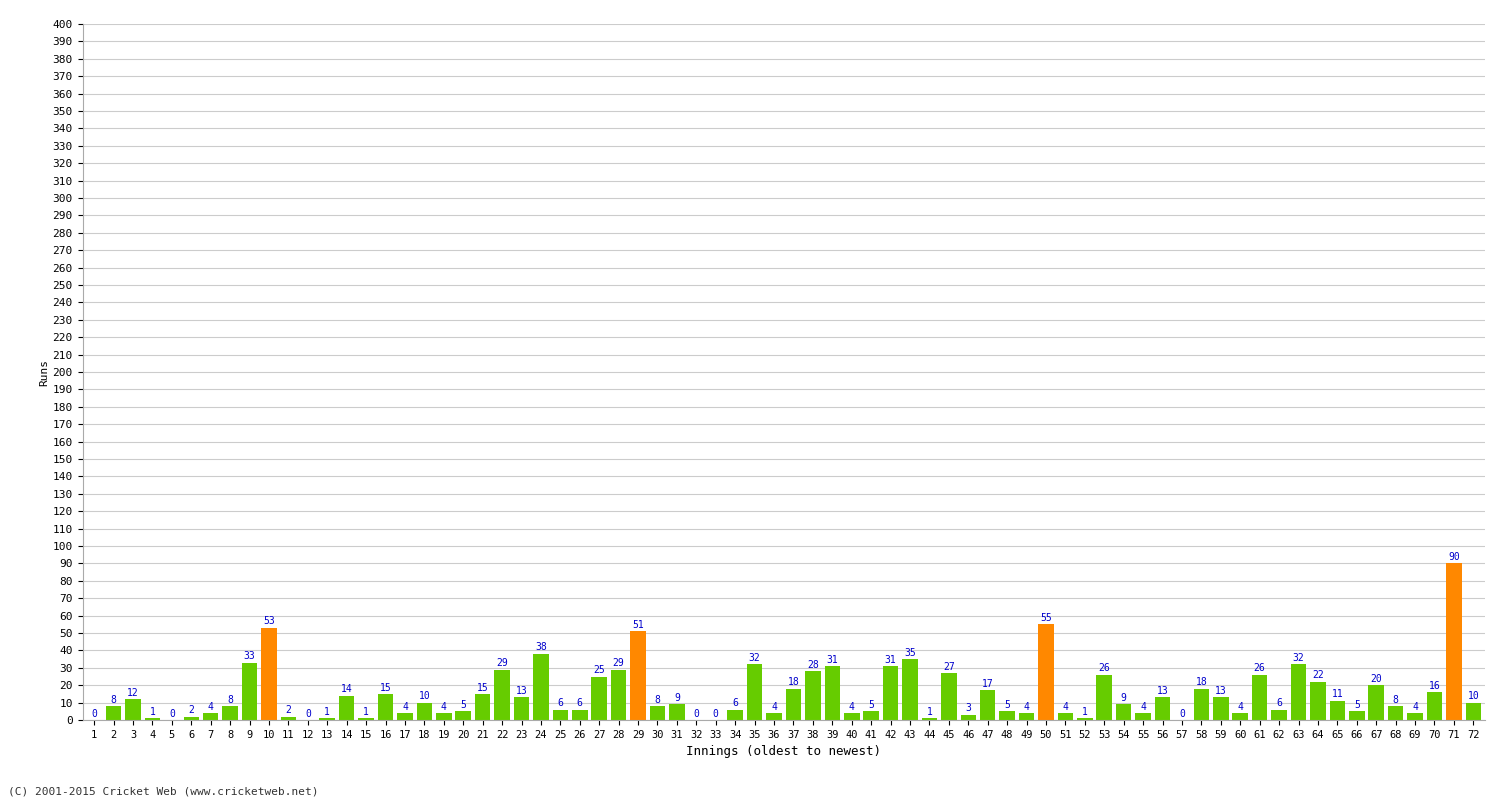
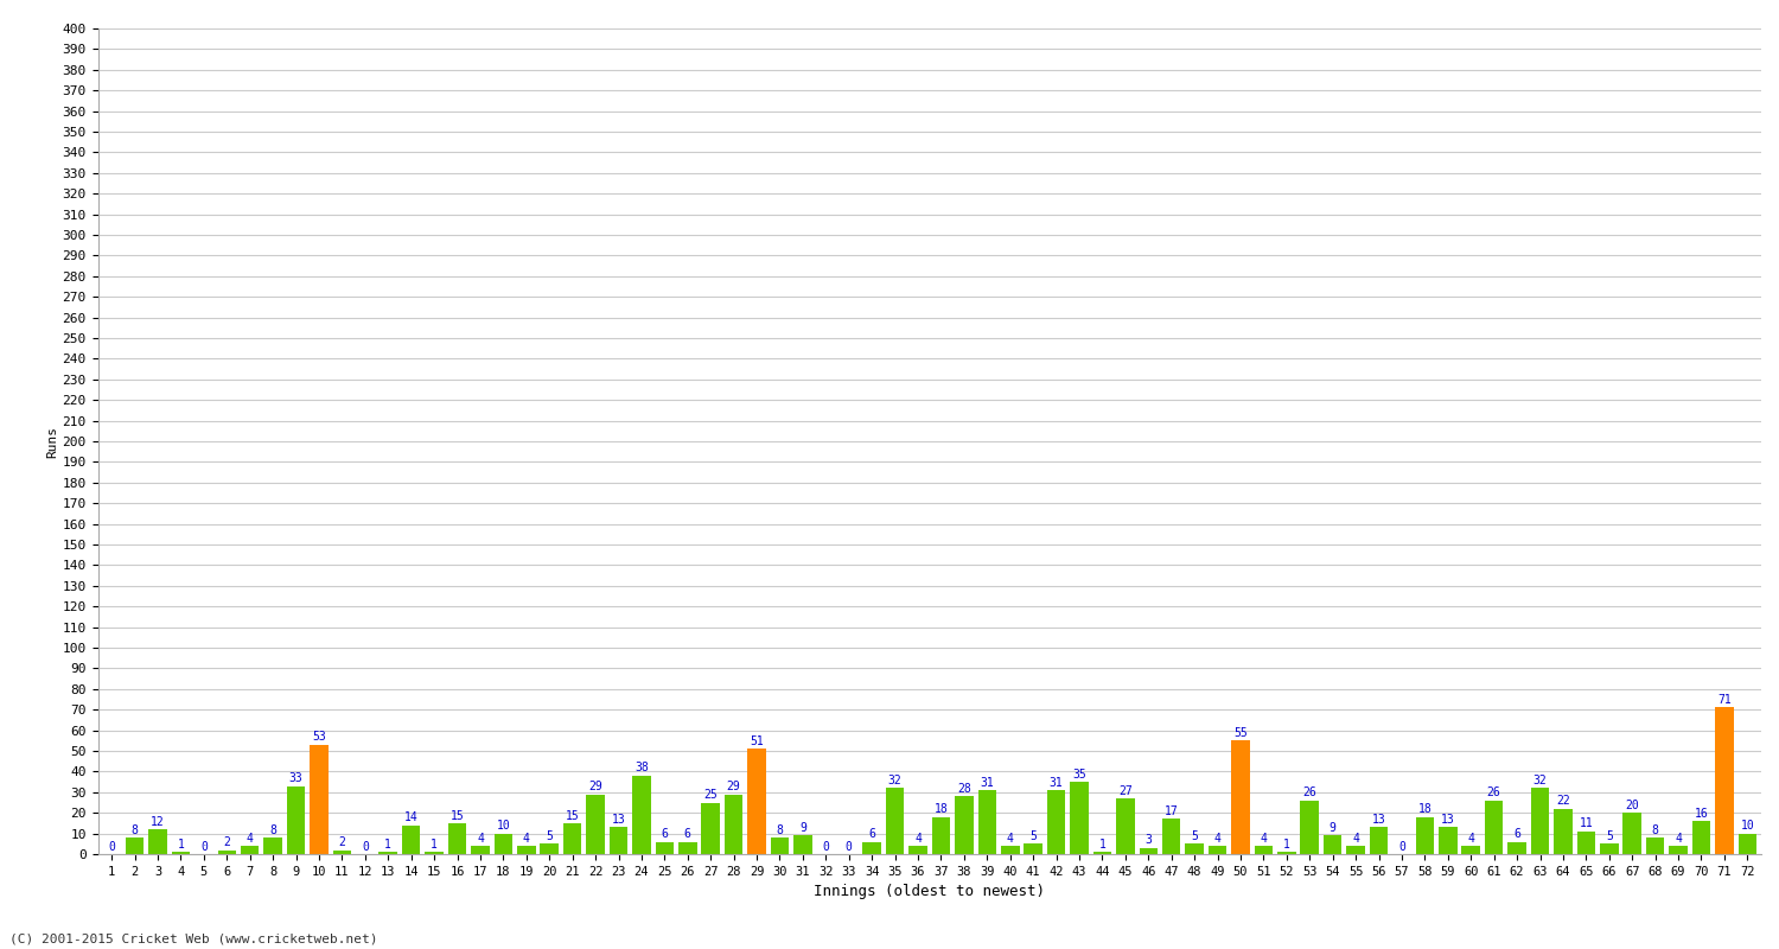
71: 90 -> 71
